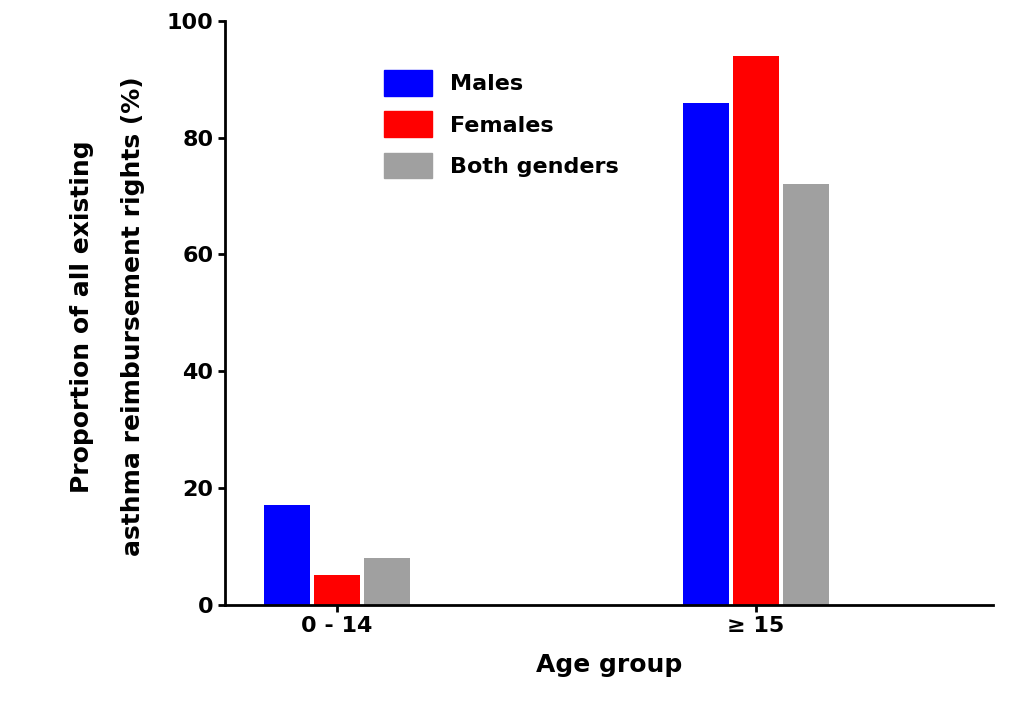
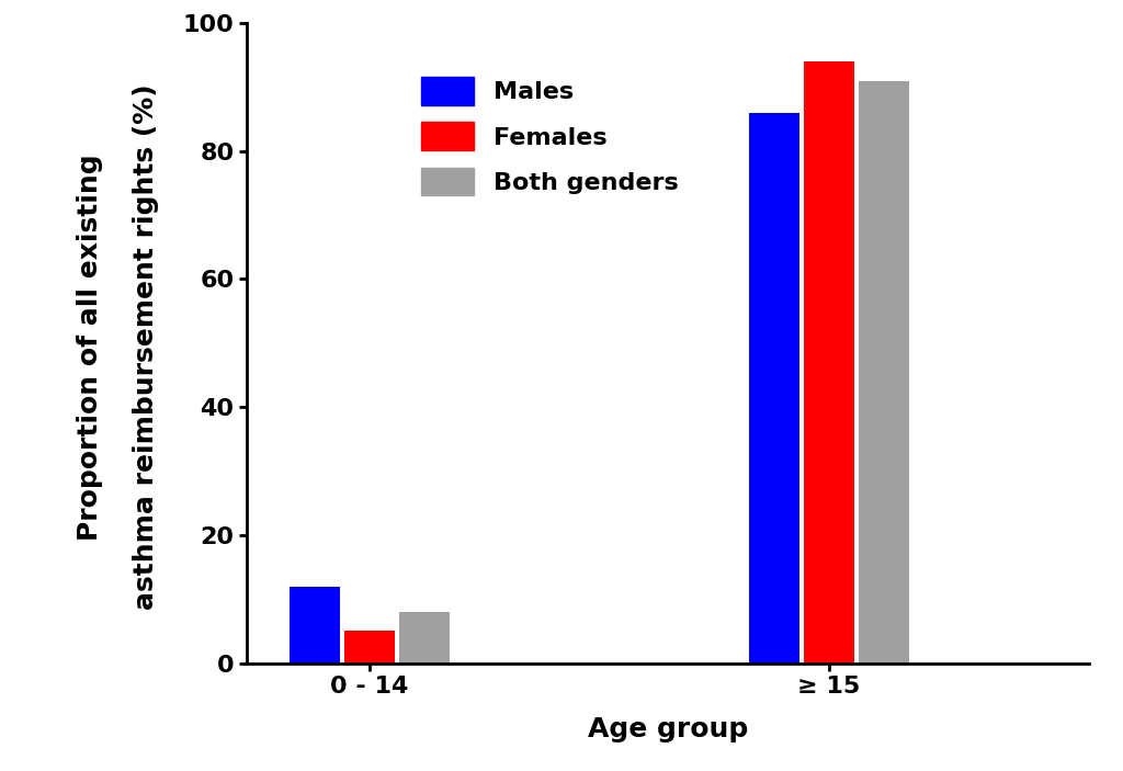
Males/0 - 14: 17 -> 12
Both genders/≥ 15: 72 -> 91
